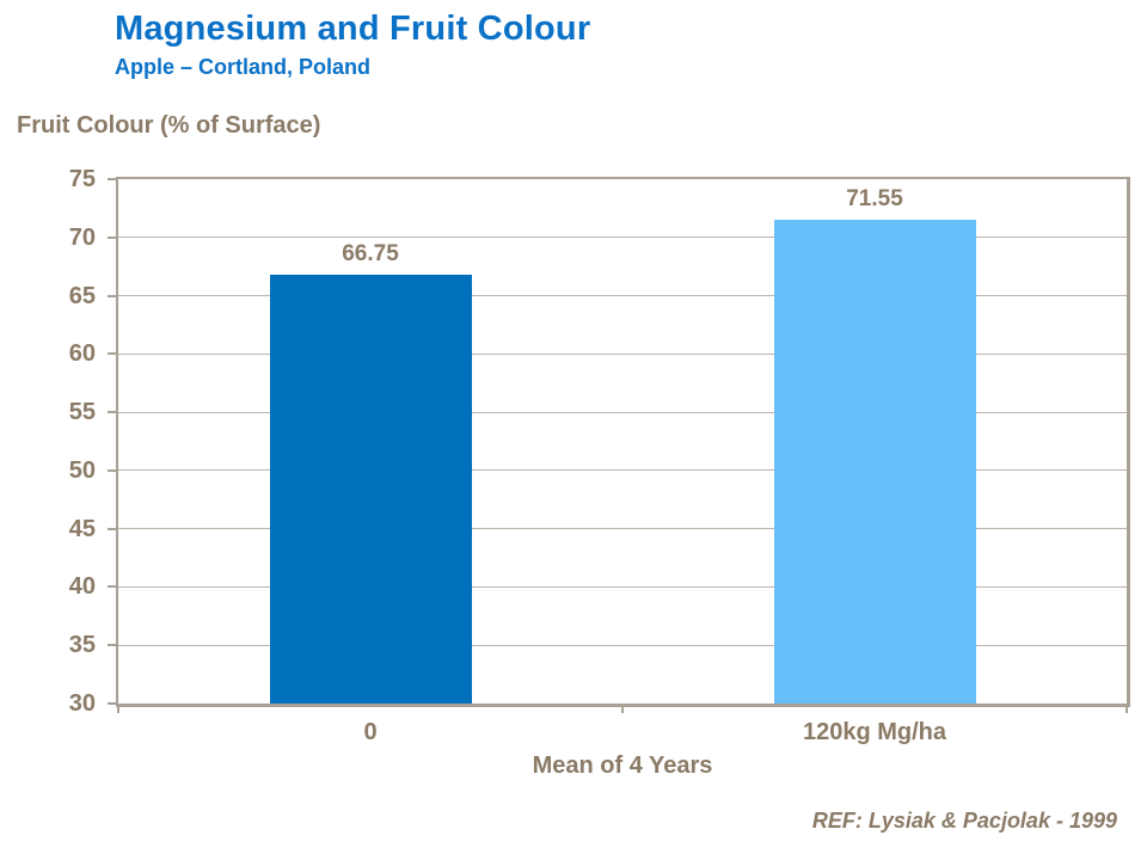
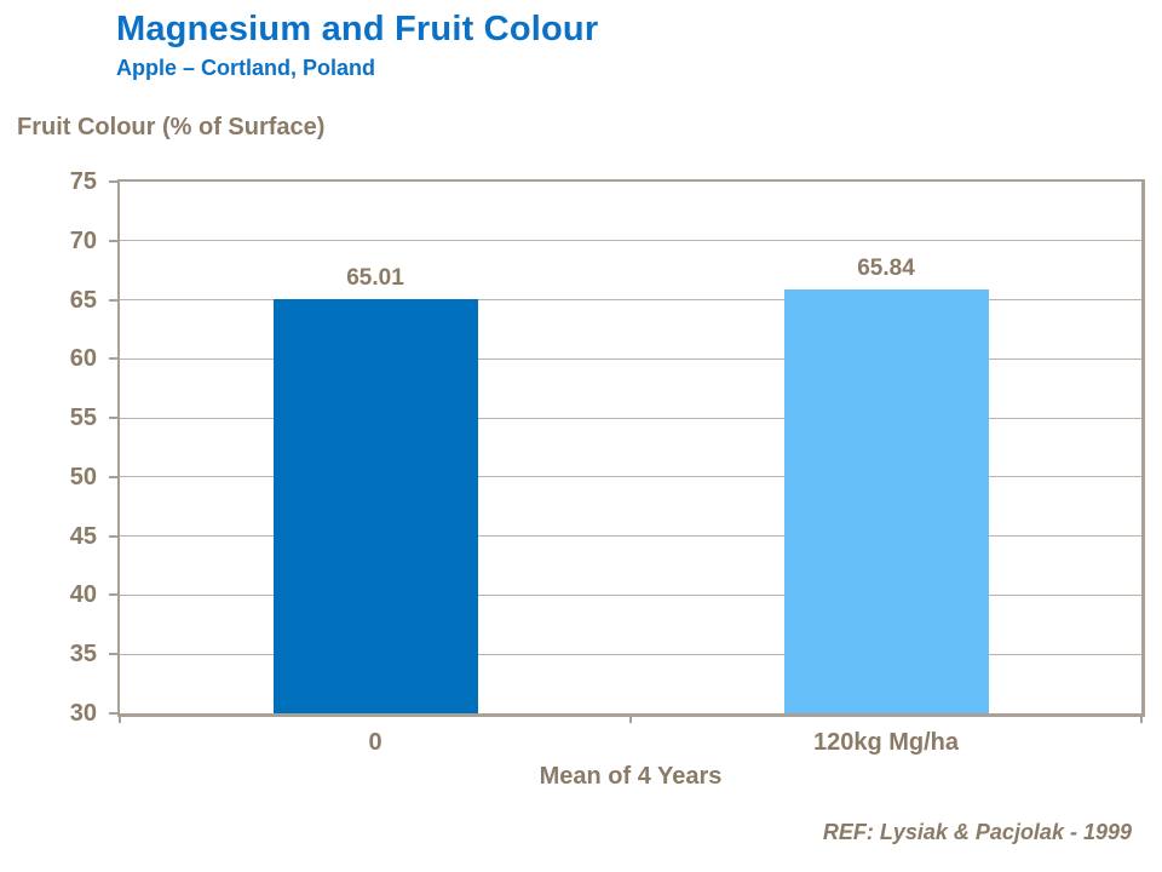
0: 66.75 -> 65.01
120kg Mg/ha: 71.55 -> 65.84
